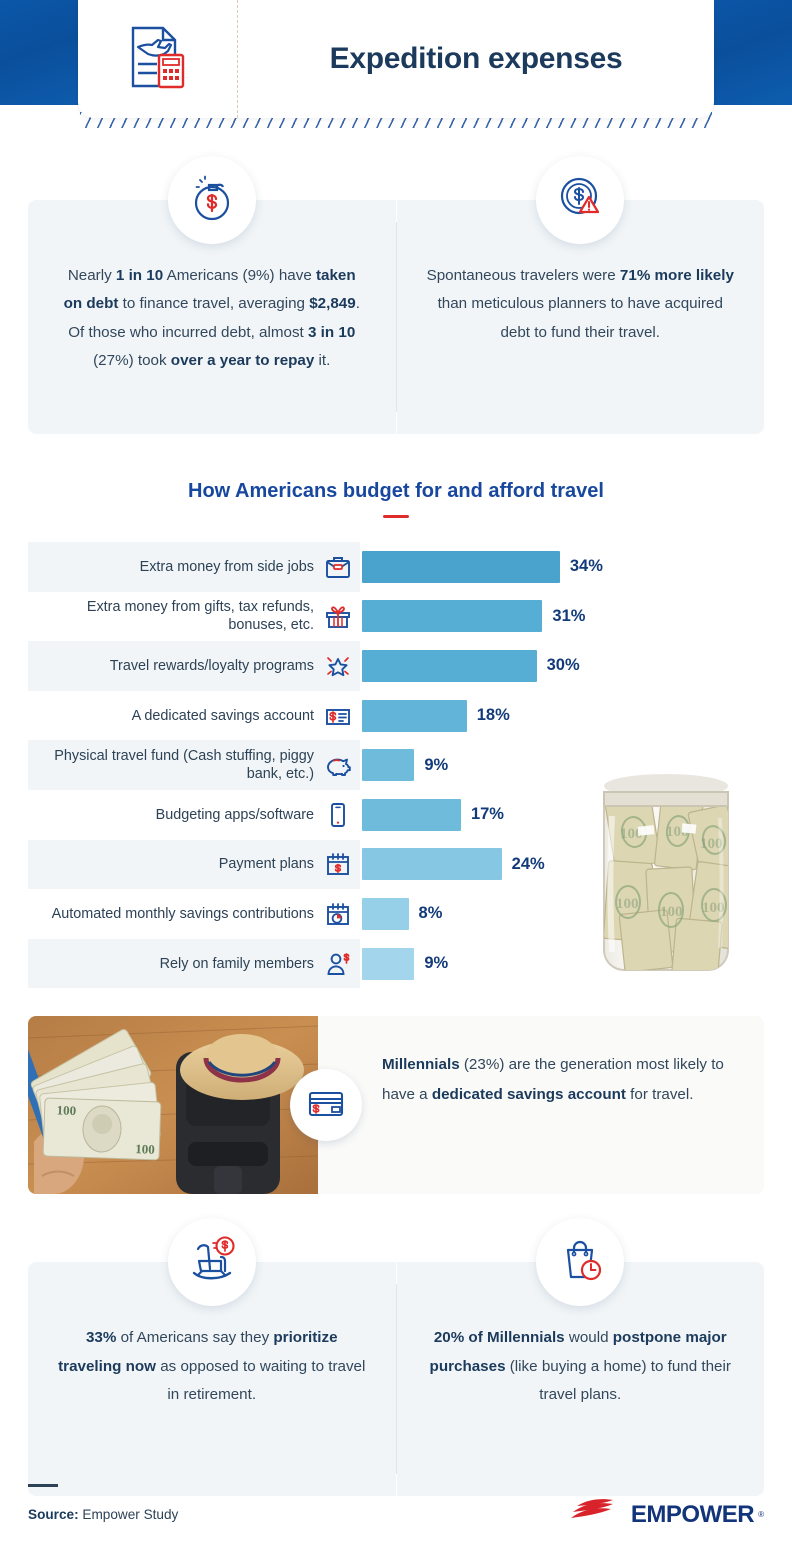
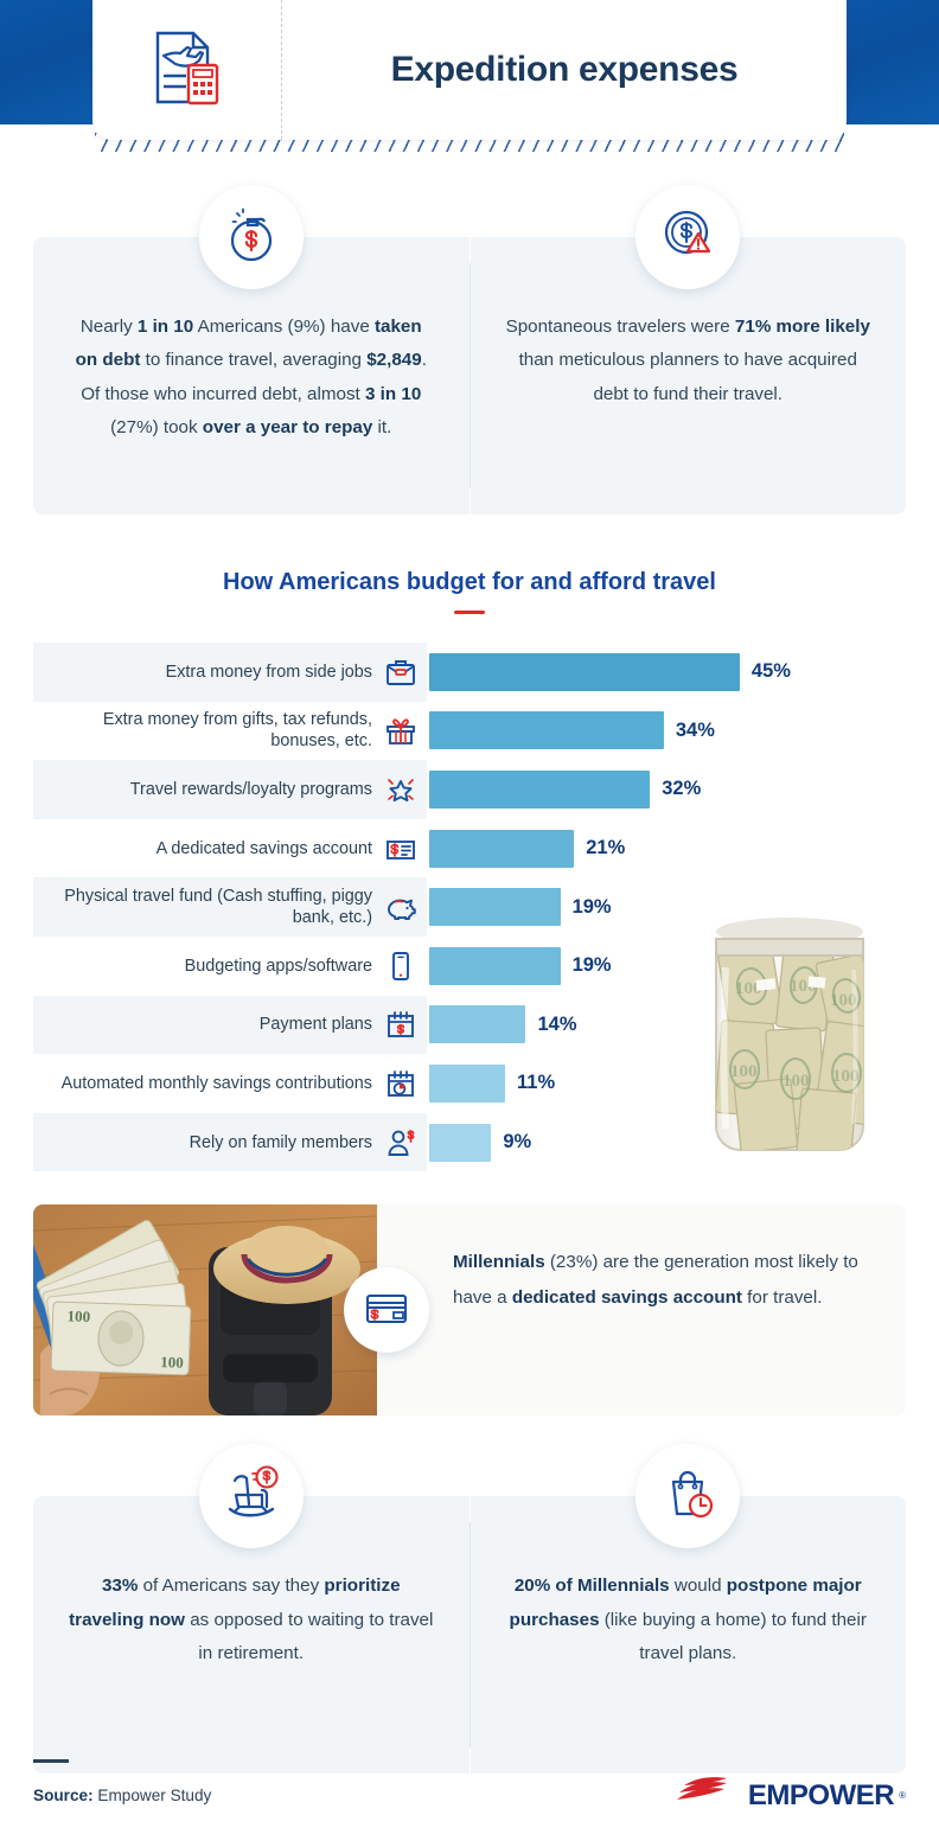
Extra money from side jobs: 34% -> 45%
Extra money from gifts, tax refunds, bonuses, etc.: 31% -> 34%
Travel rewards/loyalty programs: 30% -> 32%
A dedicated savings account: 18% -> 21%
Physical travel fund (Cash stuffing, piggy bank, etc.): 9% -> 19%
Budgeting apps/software: 17% -> 19%
Payment plans: 24% -> 14%
Automated monthly savings contributions: 8% -> 11%
